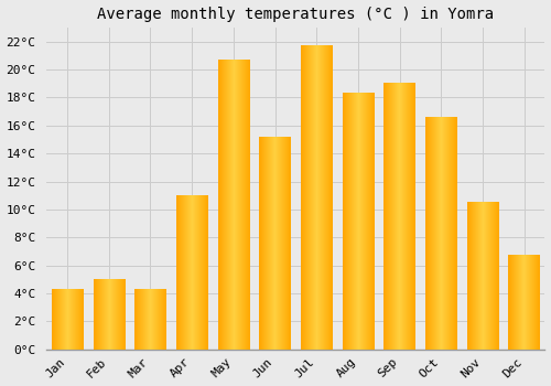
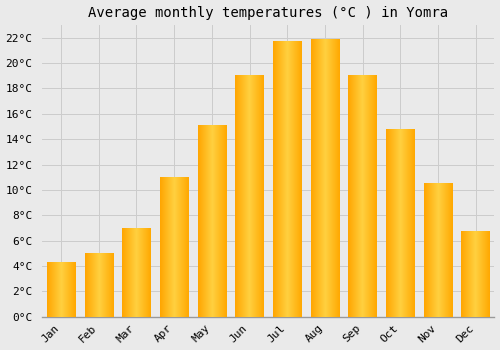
Mar: 4.3°C -> 7.0°C
May: 20.7°C -> 15.1°C
Jun: 15.2°C -> 19.0°C
Aug: 18.3°C -> 21.9°C
Oct: 16.6°C -> 14.8°C
